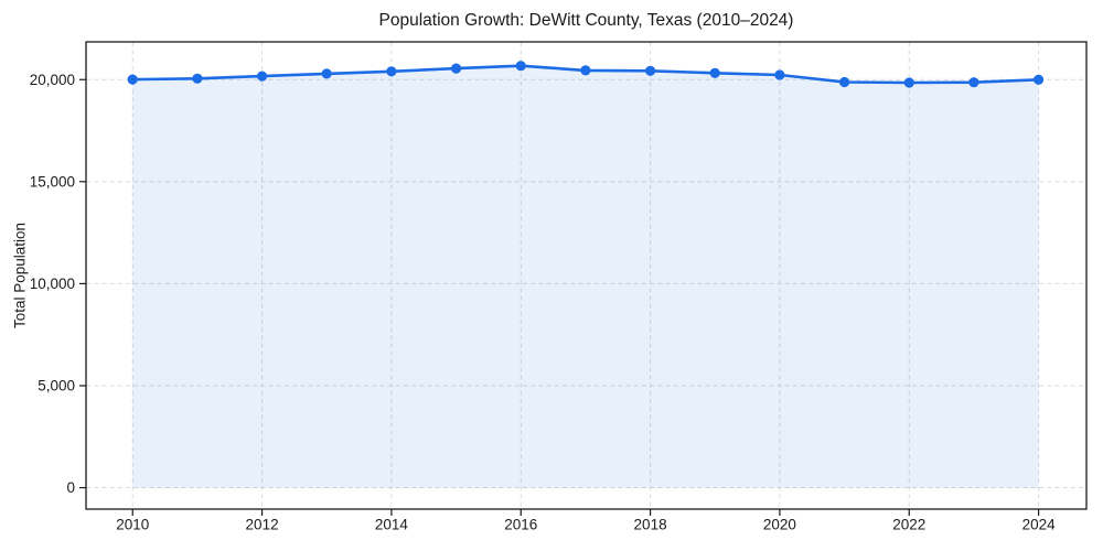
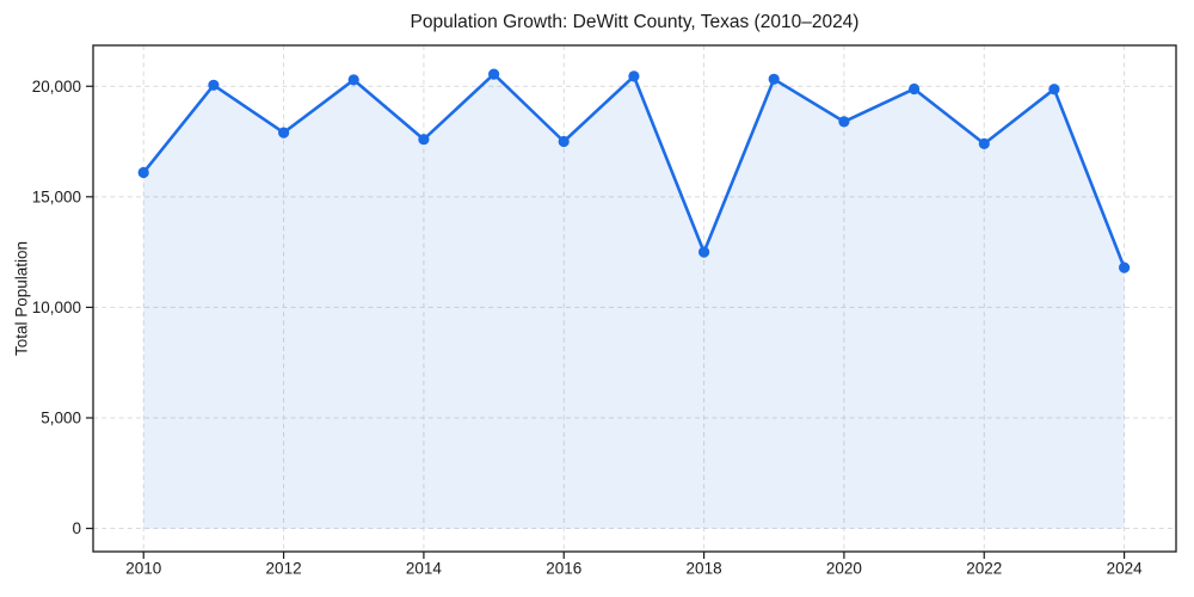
2010: 20000 -> 16100
2012: 20200 -> 17900
2014: 20400 -> 17600
2016: 20700 -> 17500
2018: 20400 -> 12500
2020: 20200 -> 18400
2022: 19800 -> 17400
2024: 20000 -> 11800
